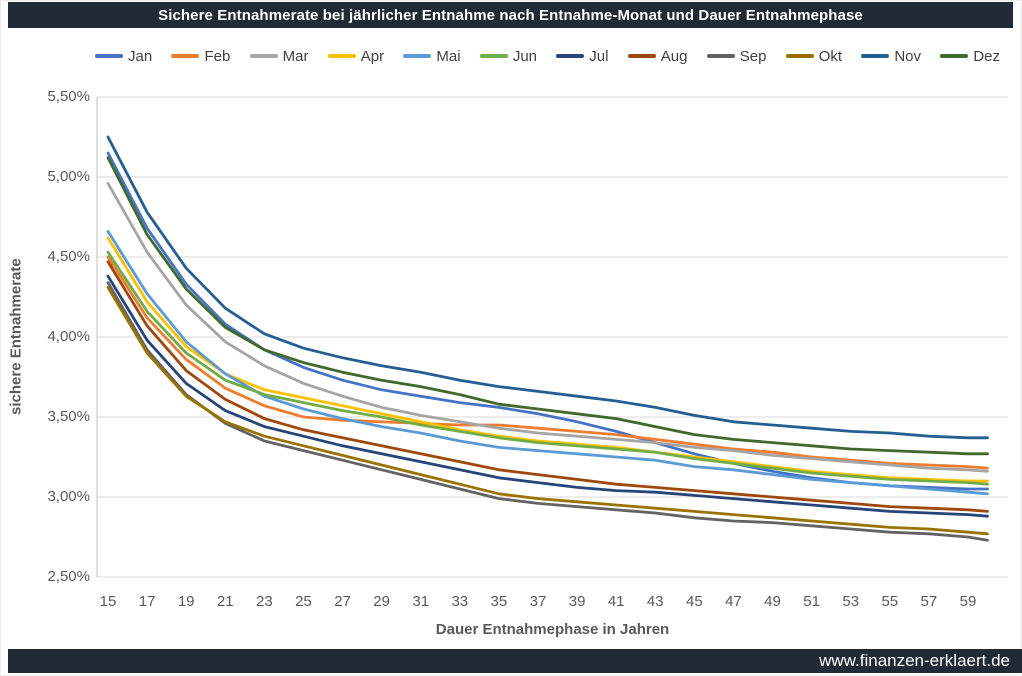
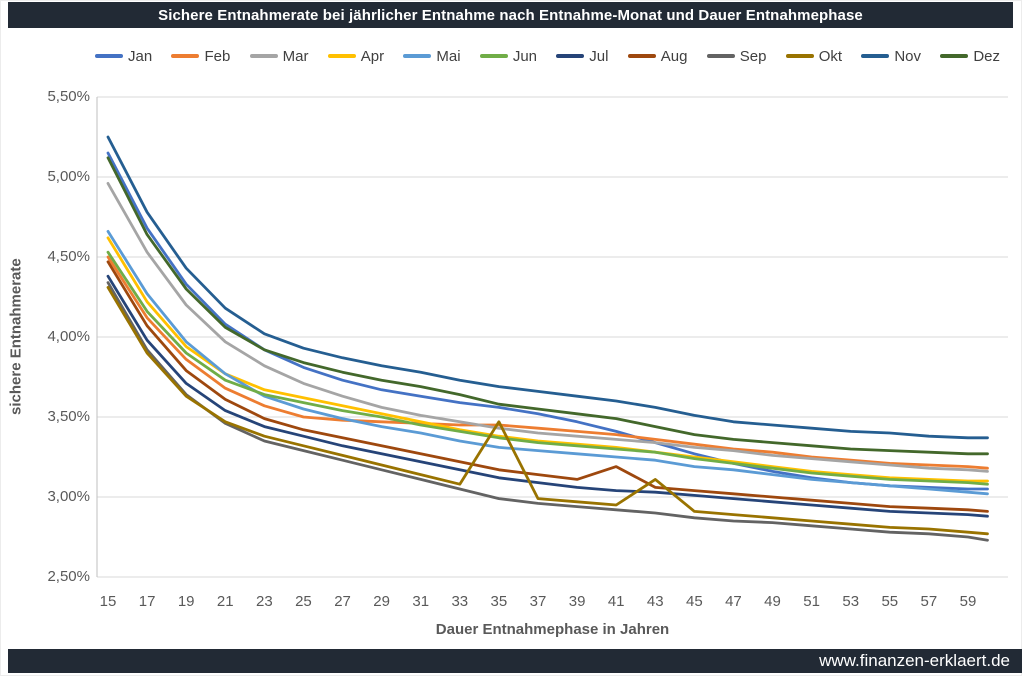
Okt/35: 3,02% -> 3,47%
Aug/41: 3,08% -> 3,19%
Okt/43: 2,93% -> 3,11%
